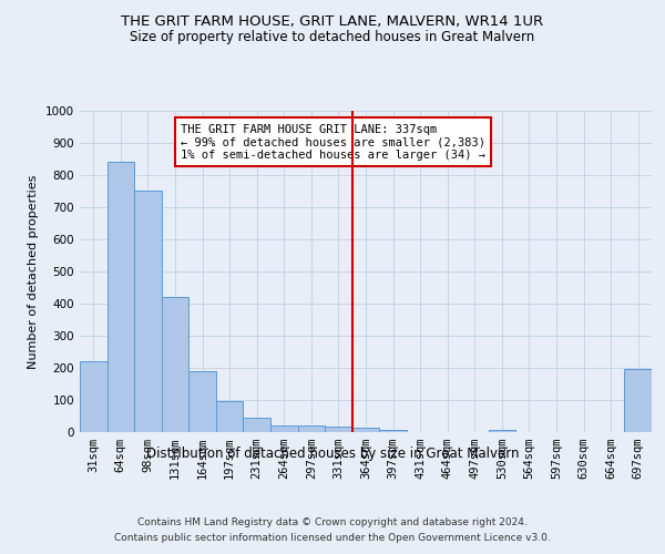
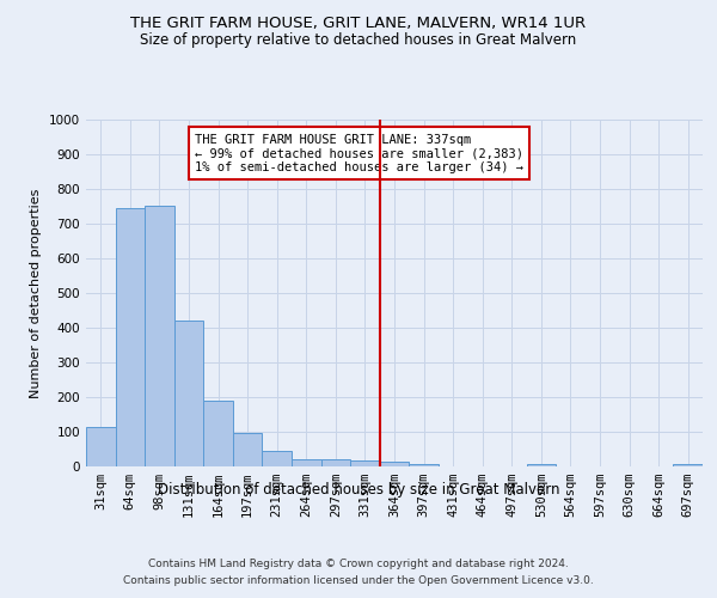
31sqm: 220 -> 113
64sqm: 840 -> 745
697sqm: 195 -> 8
